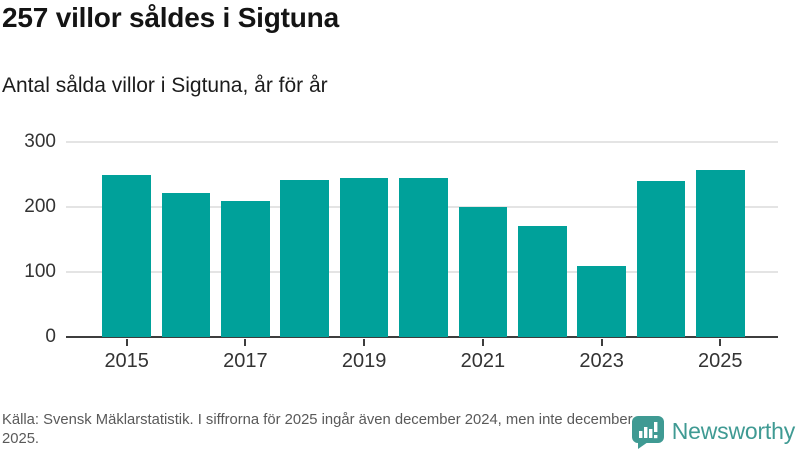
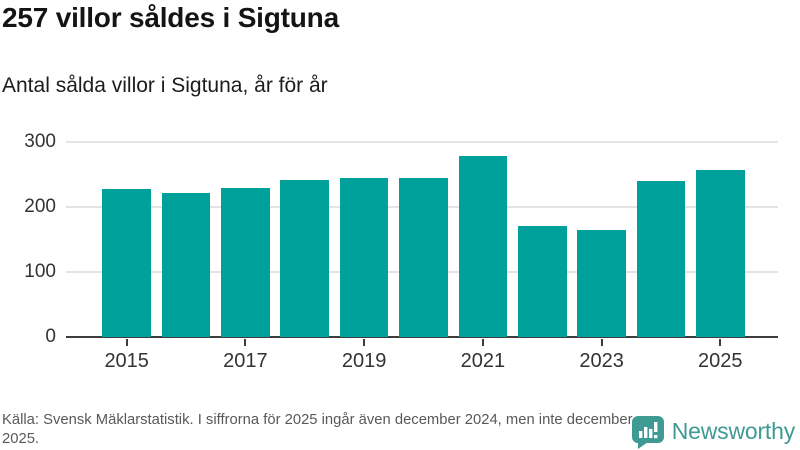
2015: 250 -> 230
2017: 210 -> 230
2021: 200 -> 280
2023: 110 -> 160
